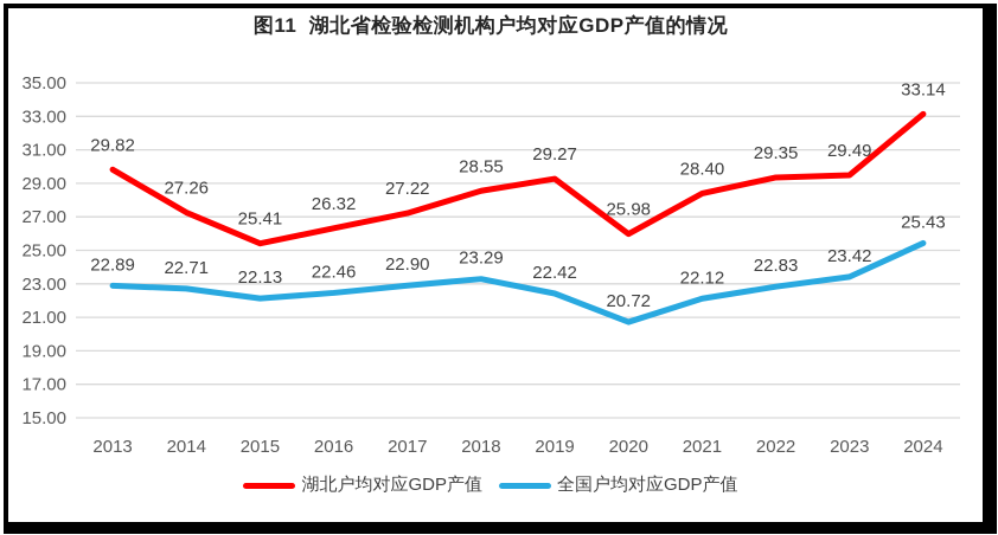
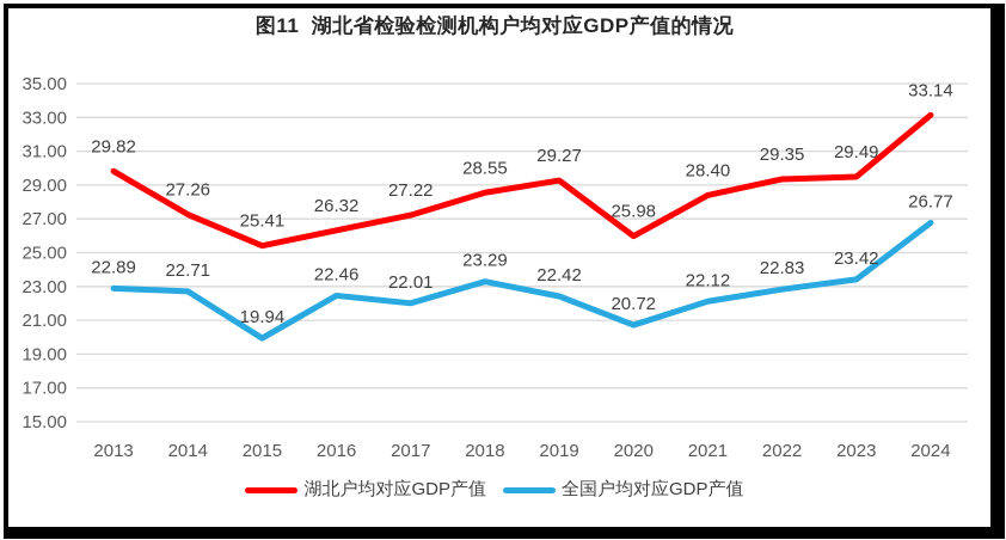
全国户均对应GDP产值/2015: 22.13 -> 19.94
全国户均对应GDP产值/2017: 22.90 -> 22.01
全国户均对应GDP产值/2024: 25.43 -> 26.77
